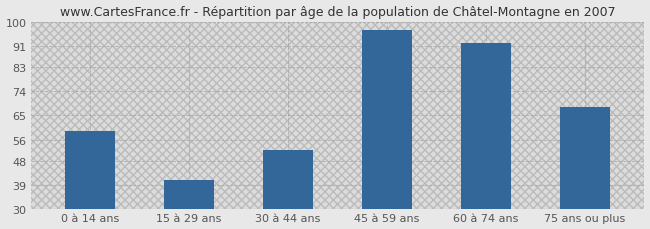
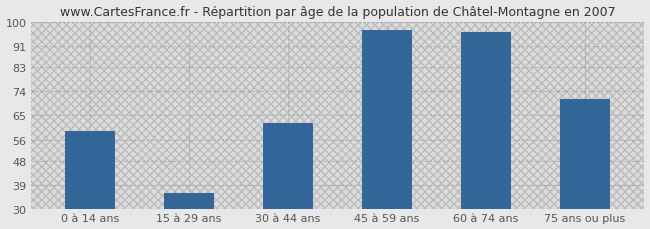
15 à 29 ans: 41 -> 36
30 à 44 ans: 52 -> 62
60 à 74 ans: 92 -> 96
75 ans ou plus: 68 -> 71
